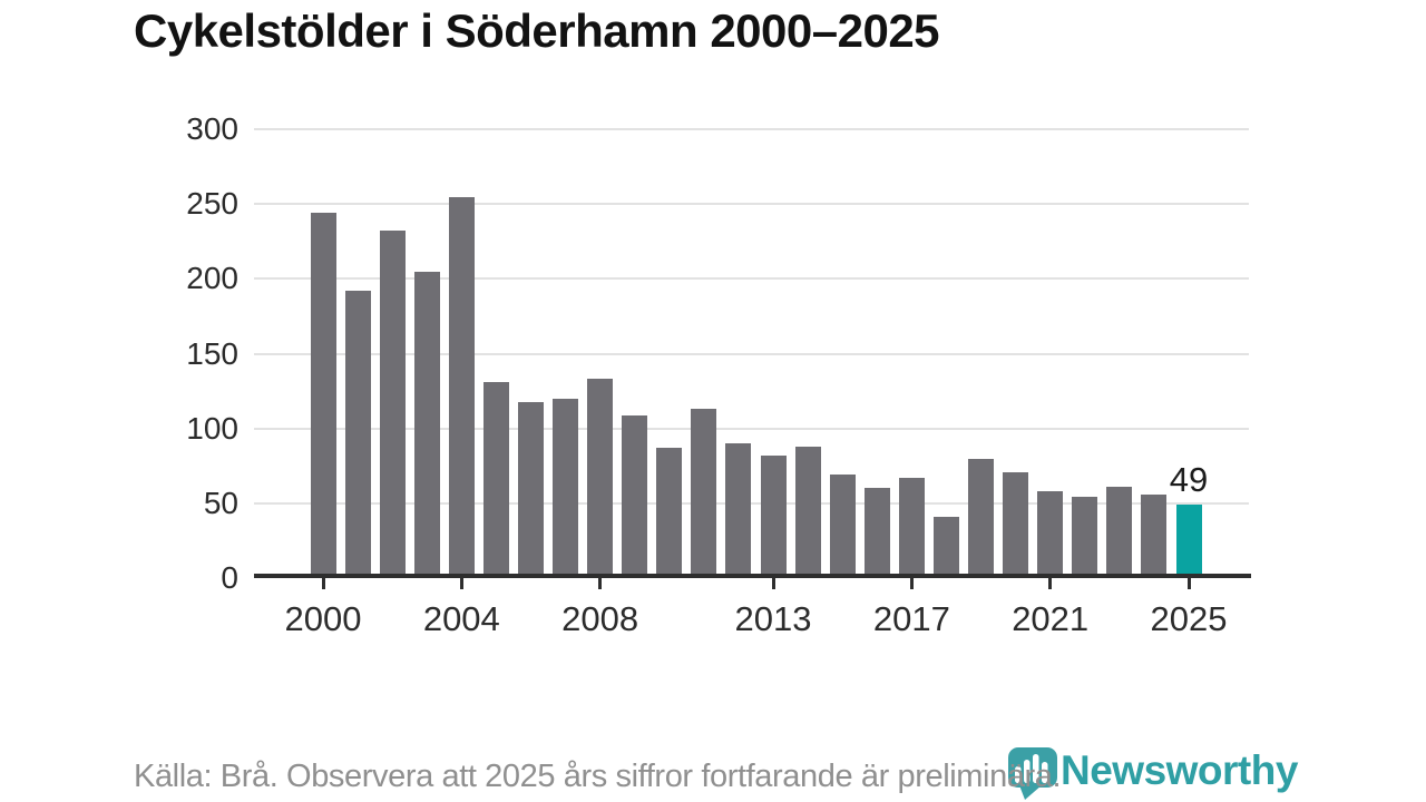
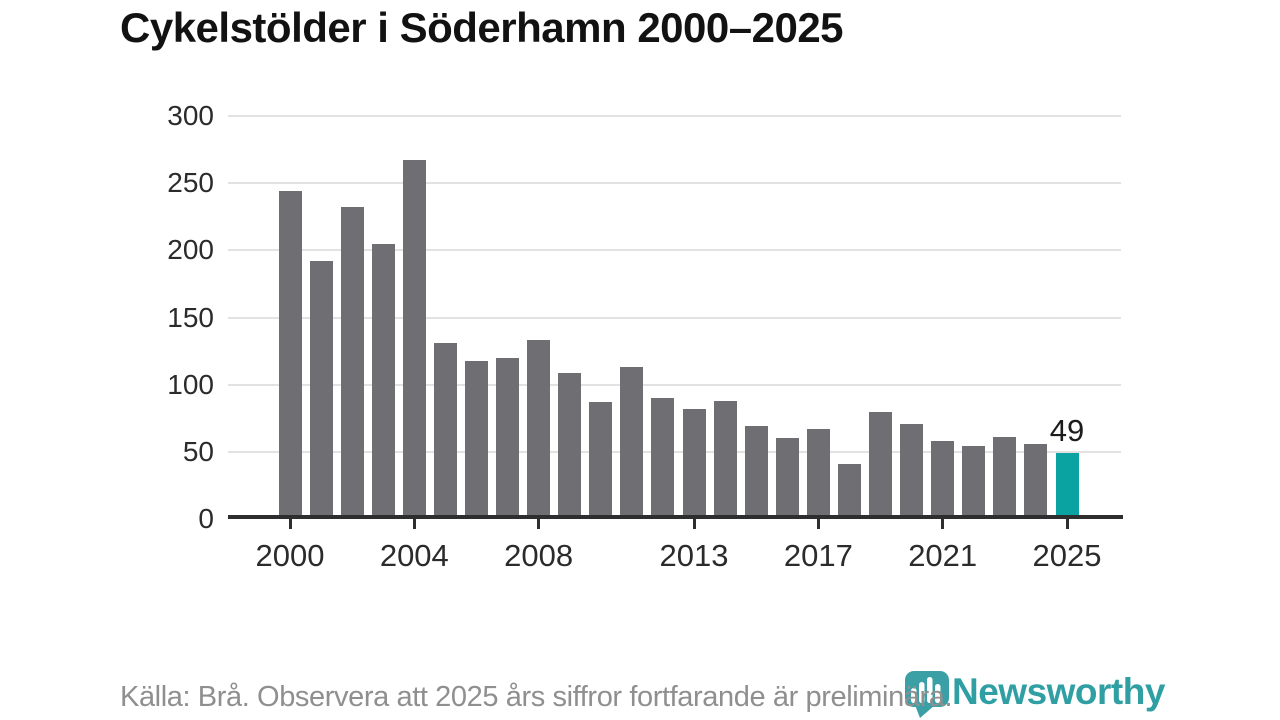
2004: 255 -> 267
